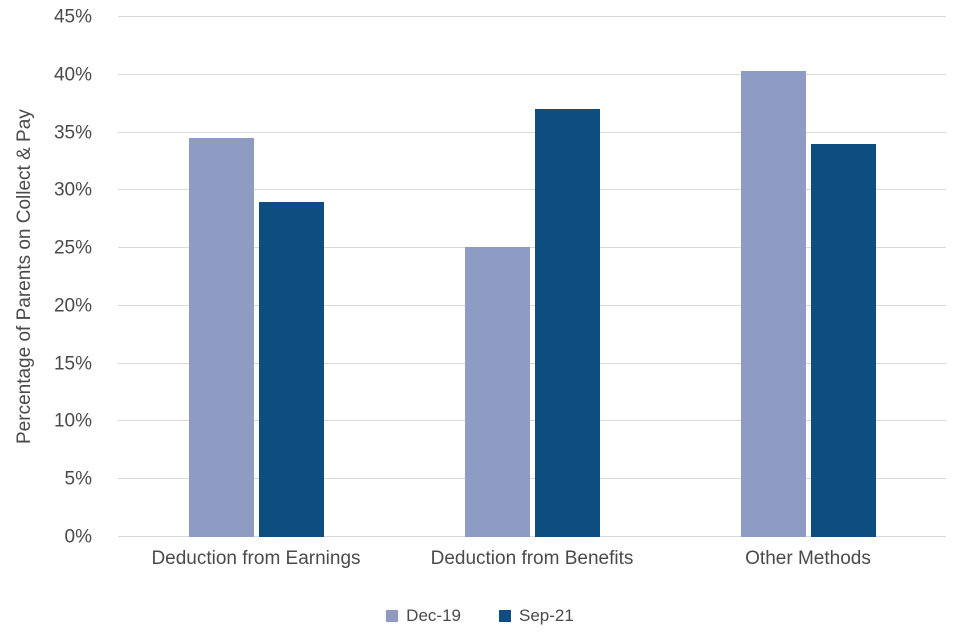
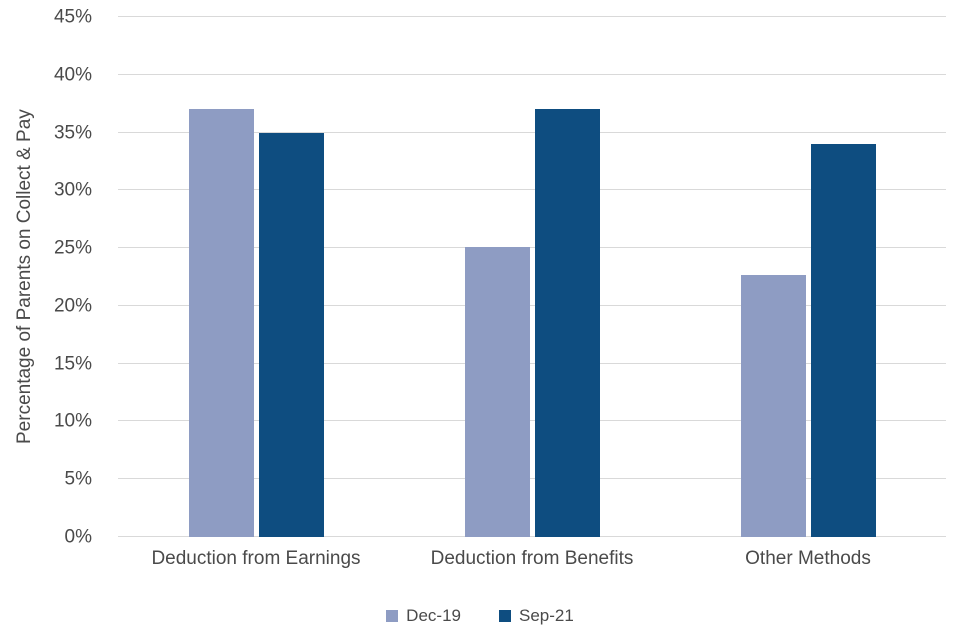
Dec-19/Deduction from Earnings: 34.5% -> 37.0%
Sep-21/Deduction from Earnings: 29% -> 35%
Dec-19/Other Methods: 40.3% -> 22.7%
